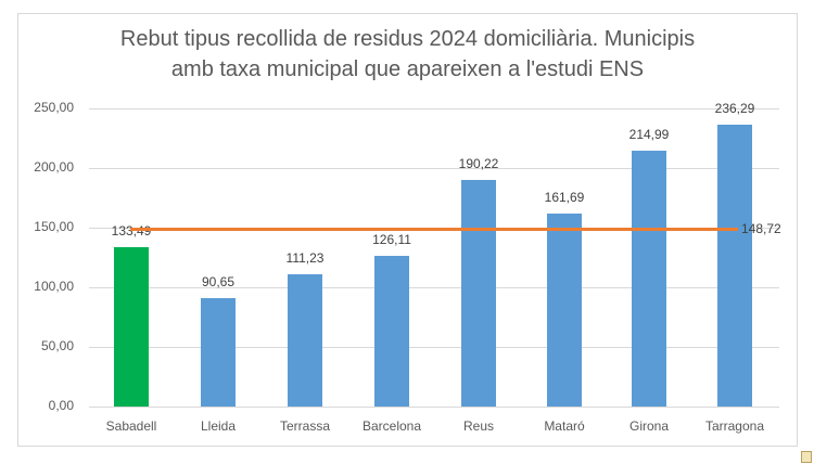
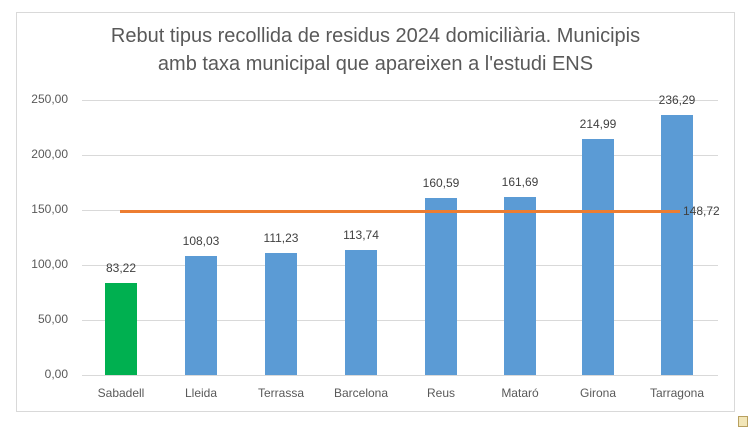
Sabadell: 133,49 -> 83,22
Lleida: 90,65 -> 108,03
Barcelona: 126,11 -> 113,74
Reus: 190,22 -> 160,59
